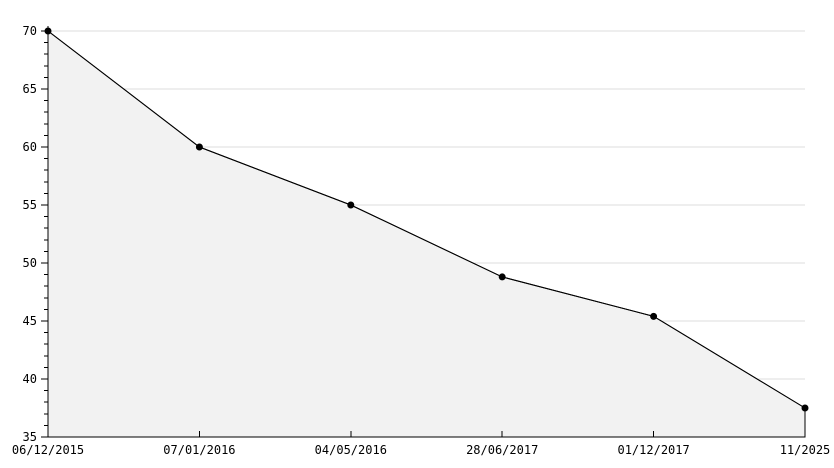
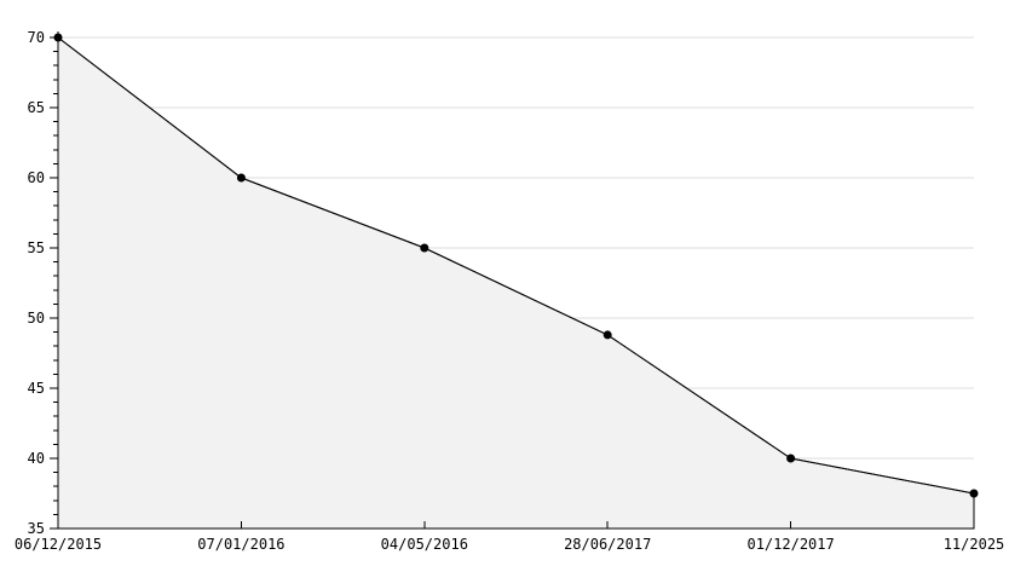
01/12/2017: 45.4 -> 40.0
